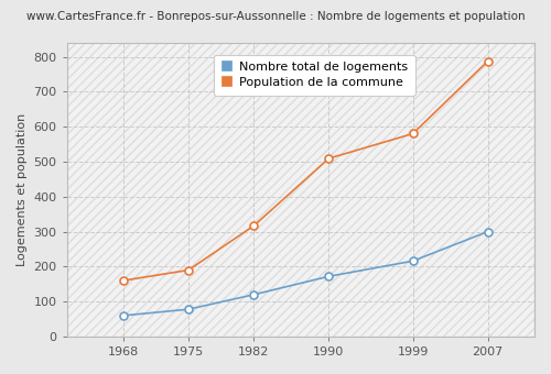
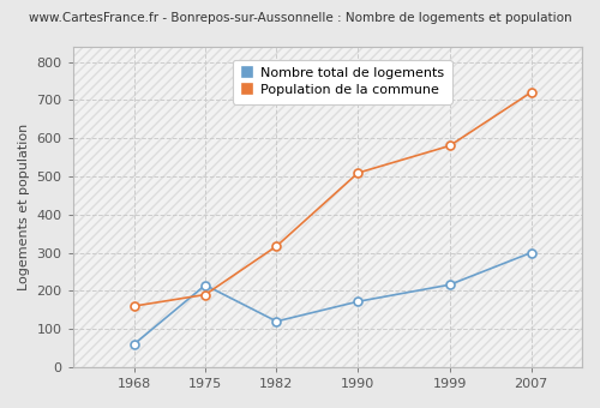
Nombre total de logements/1975: 78 -> 215
Population de la commune/2007: 787 -> 720
